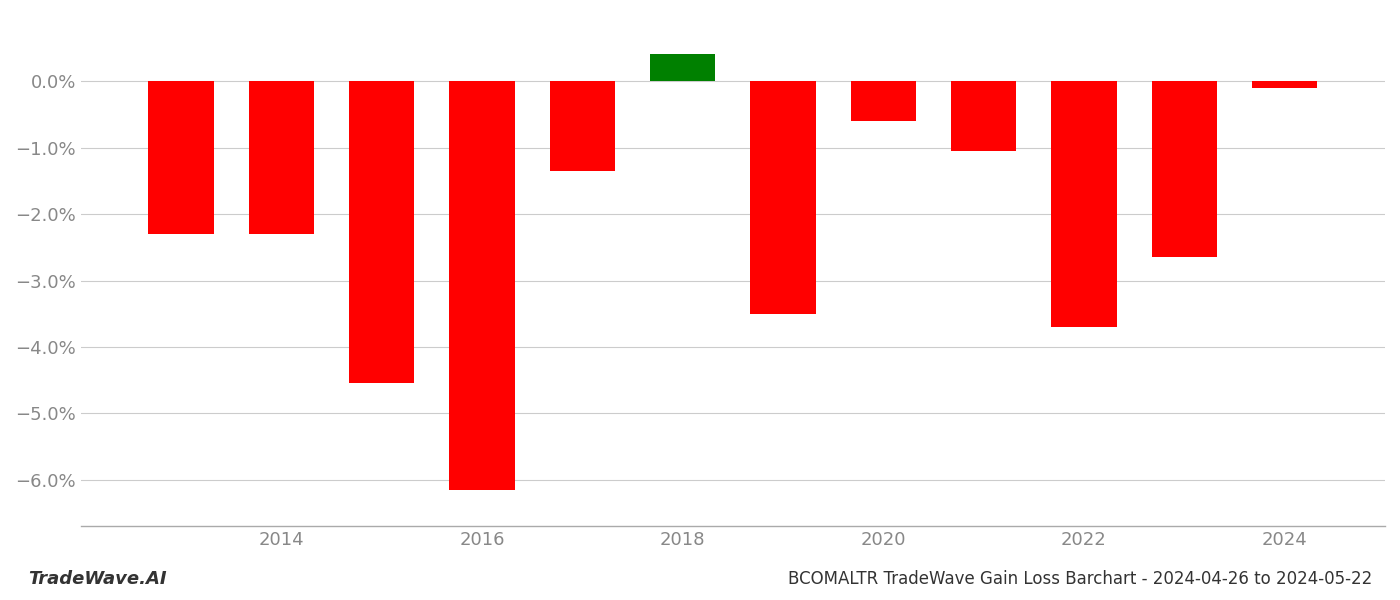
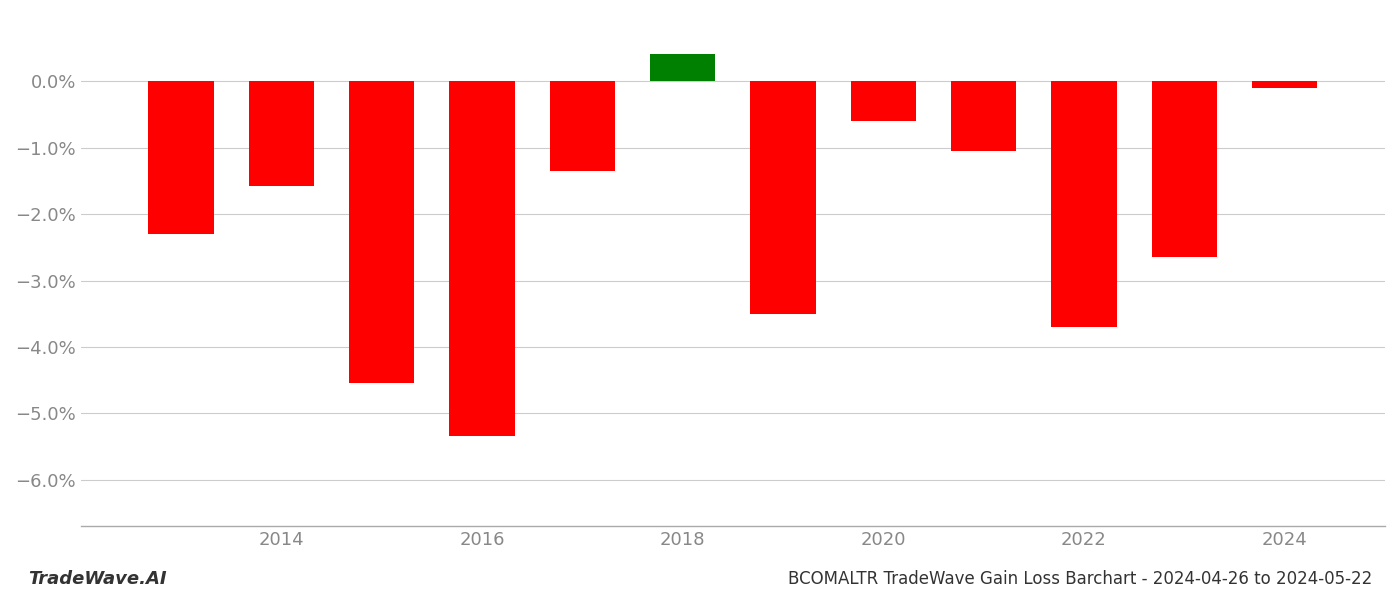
2014: -2.30% -> -1.58%
2016: -6.15% -> -5.34%
